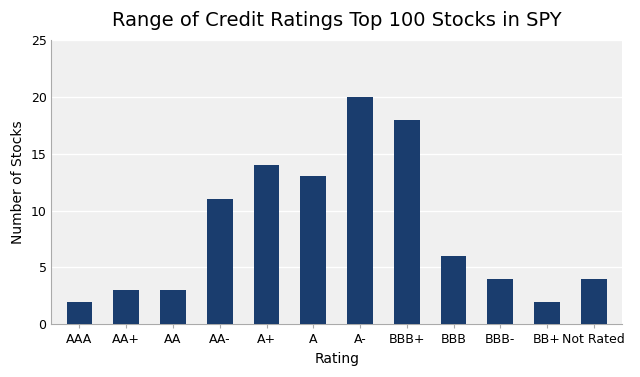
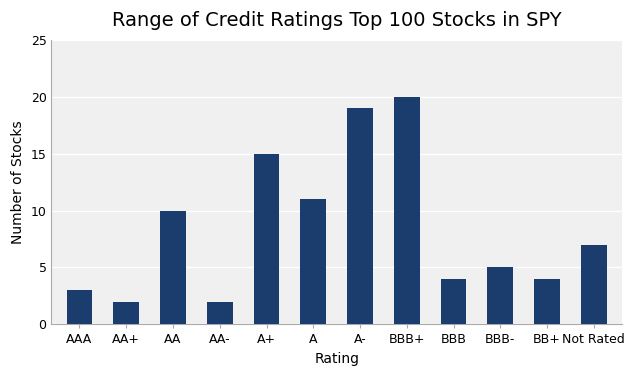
AAA: 2 -> 3
AA+: 3 -> 2
AA: 3 -> 10
AA-: 11 -> 2
A+: 14 -> 15
A: 13 -> 11
A-: 20 -> 19
BBB+: 18 -> 20
BBB: 6 -> 4
BBB-: 4 -> 5
BB+: 2 -> 4
Not Rated: 4 -> 7
